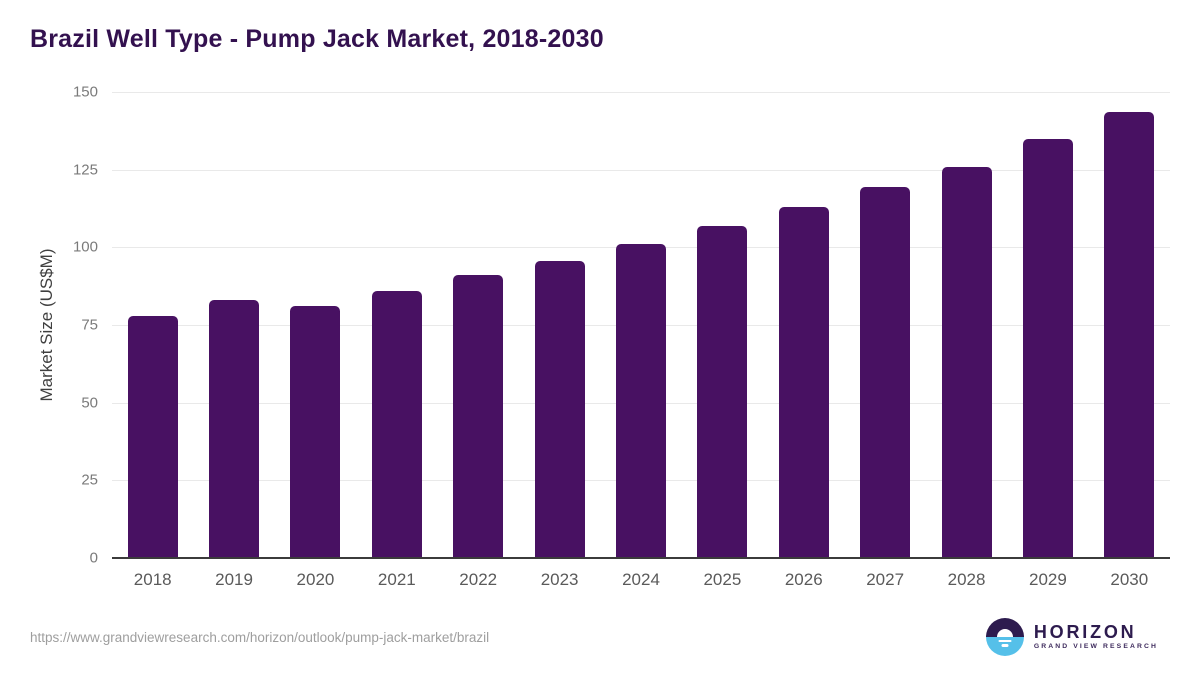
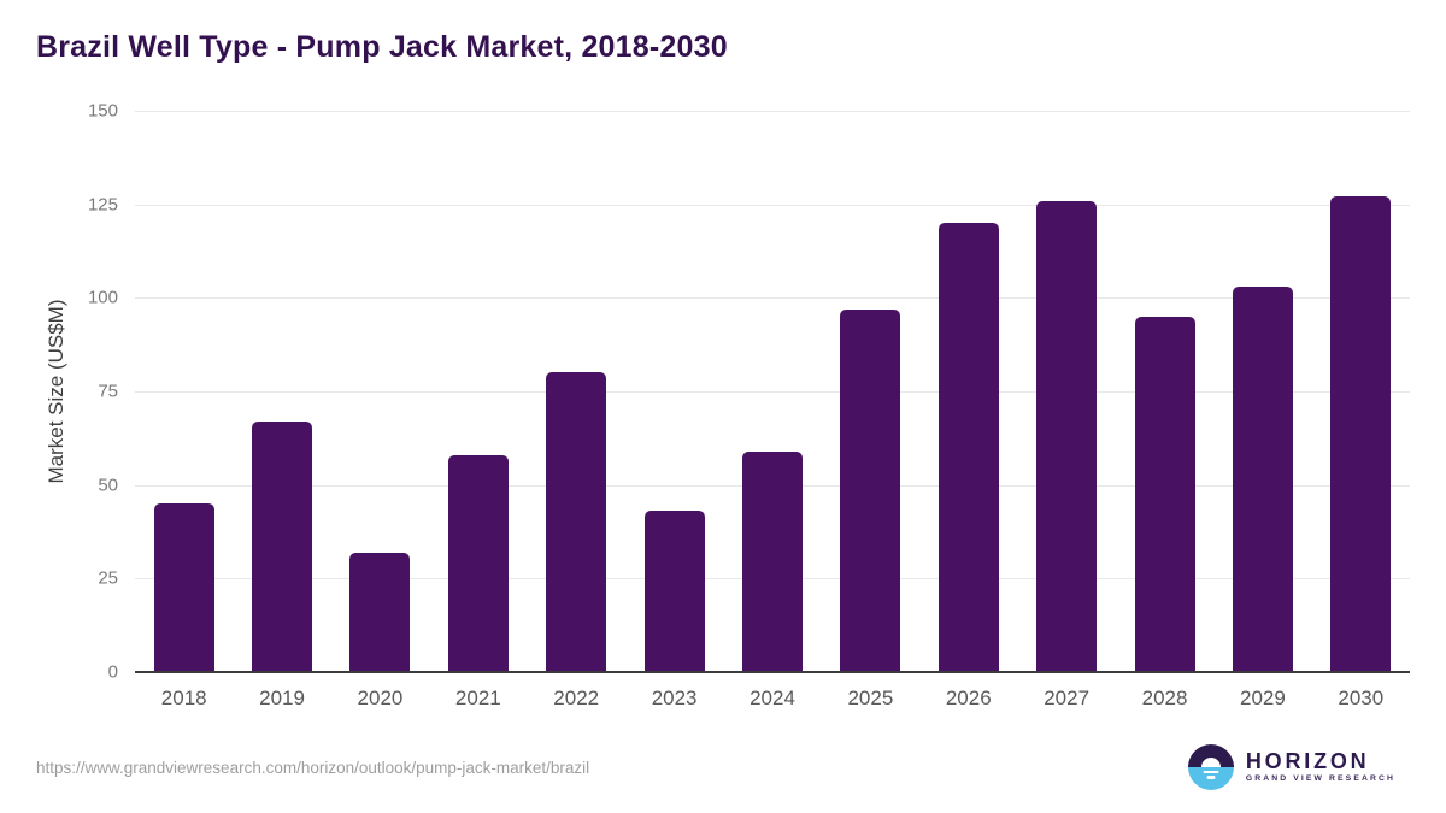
2018: 78 -> 45
2019: 83 -> 67
2020: 81 -> 32
2021: 86 -> 58
2022: 91 -> 80
2023: 96 -> 43
2024: 101 -> 59
2025: 107 -> 97
2026: 113 -> 120
2027: 120 -> 126
2028: 126 -> 95
2029: 135 -> 103
2030: 144 -> 127
